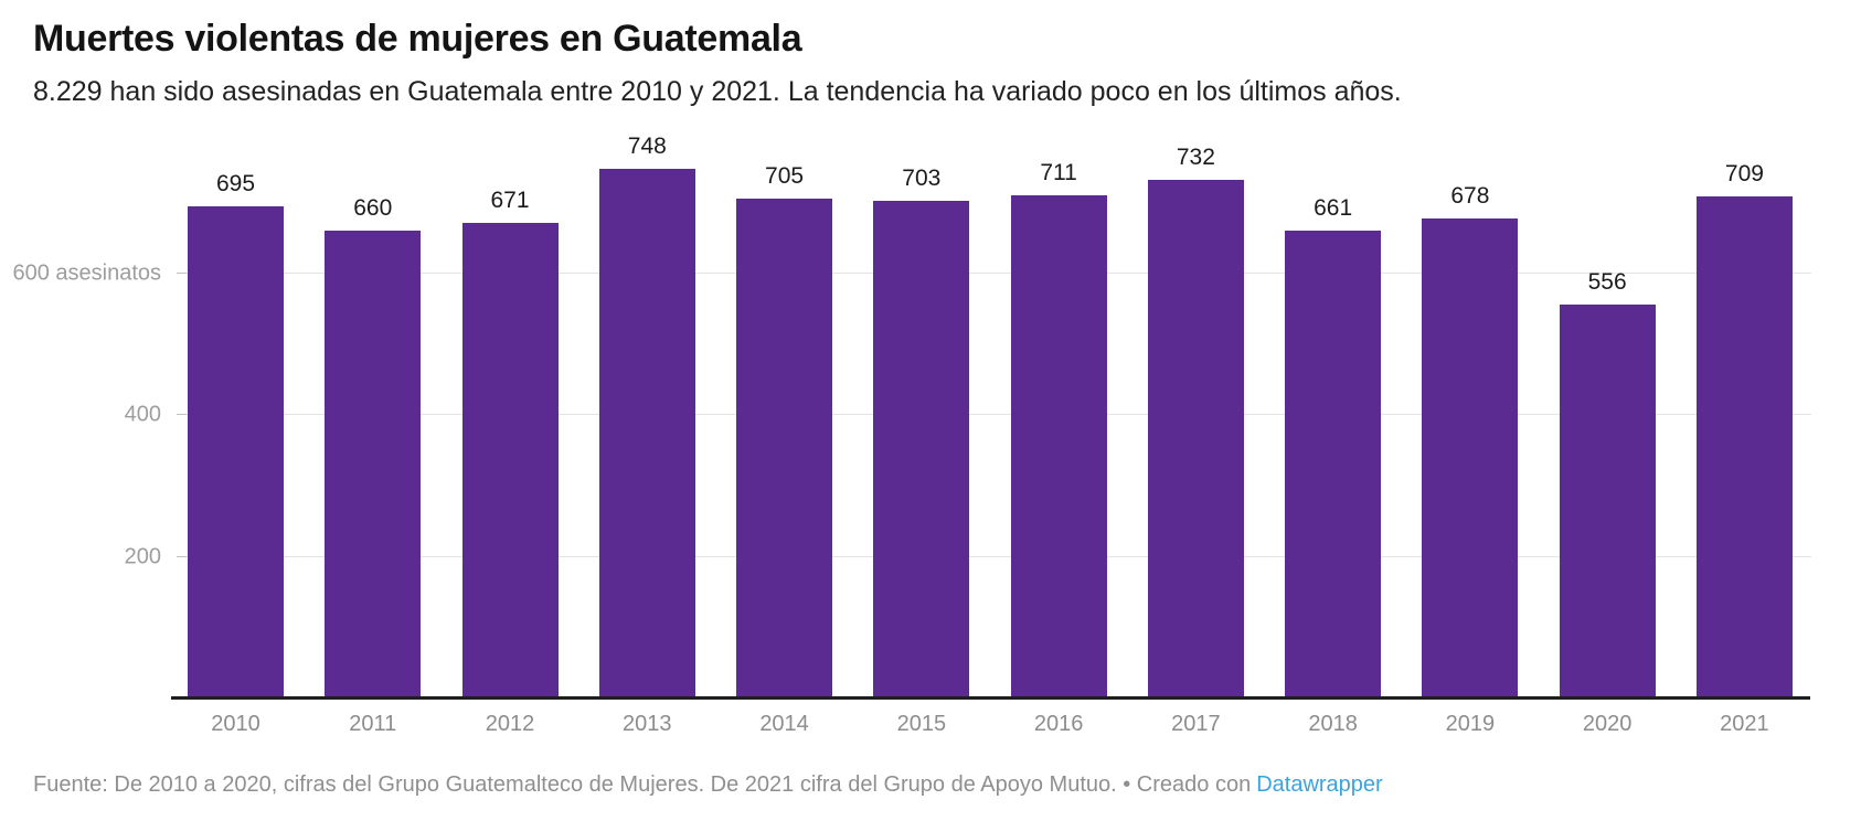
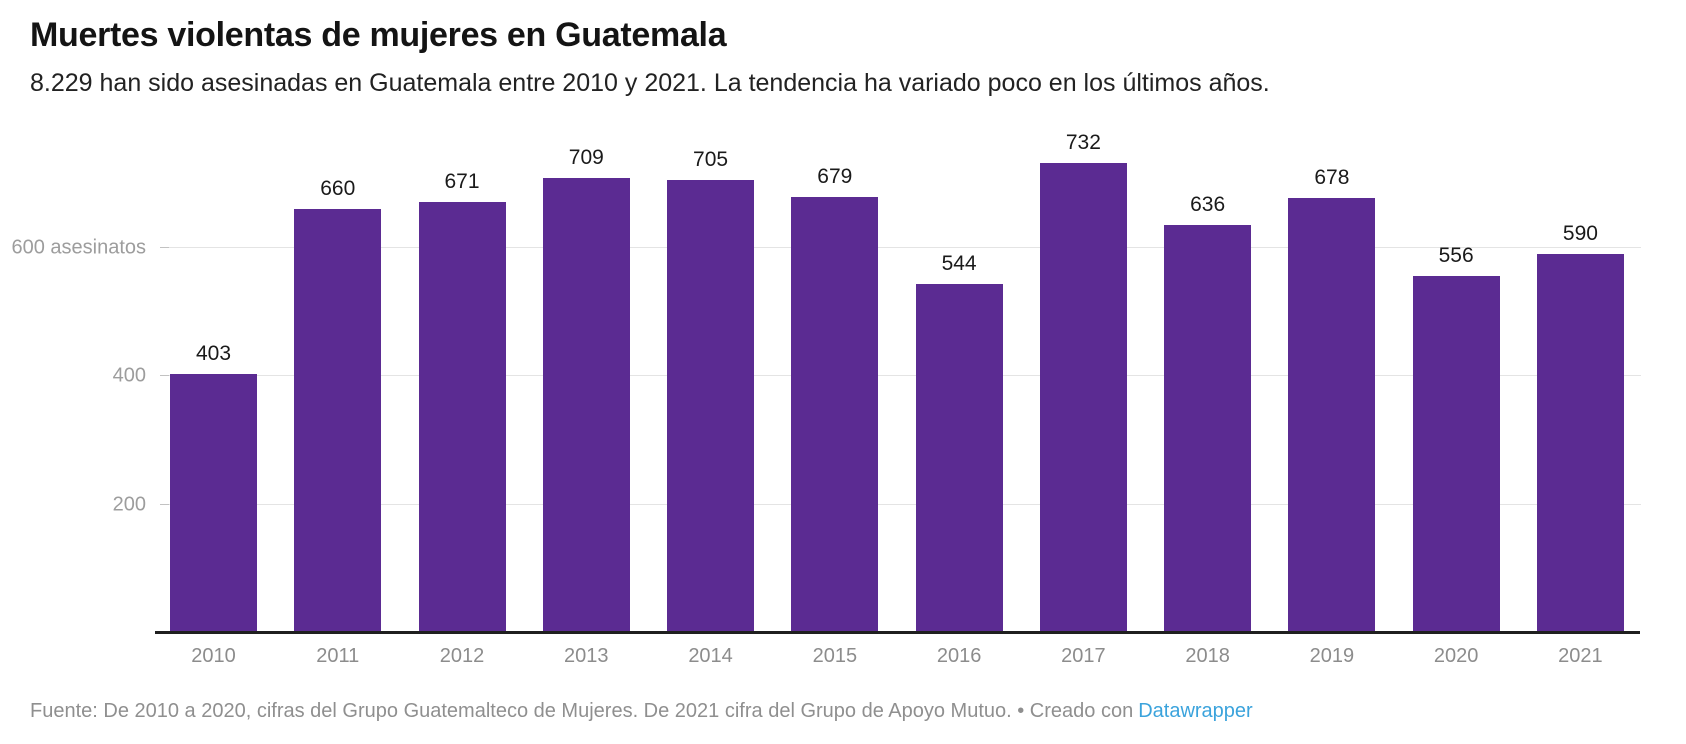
2010: 695 -> 403
2013: 748 -> 709
2015: 703 -> 679
2016: 711 -> 544
2018: 661 -> 636
2021: 709 -> 590
